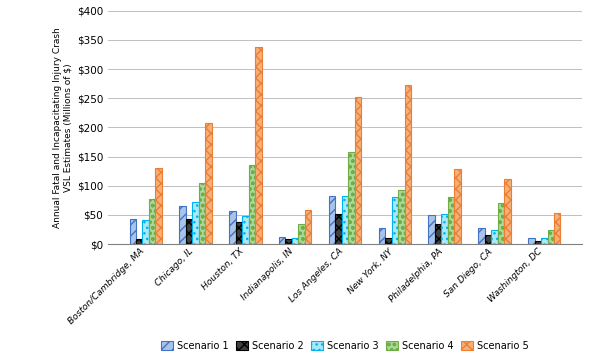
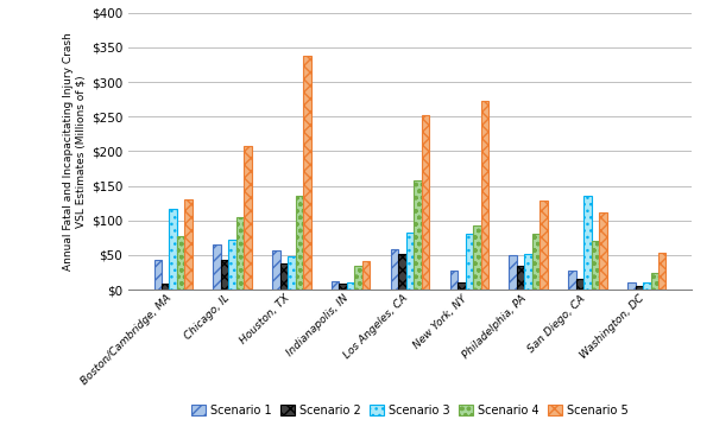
Scenario 3/Boston/Cambridge, MA: $42 -> $116
Scenario 5/Indianapolis, IN: $58 -> $42
Scenario 1/Los Angeles, CA: $82 -> $58
Scenario 3/San Diego, CA: $25 -> $136
